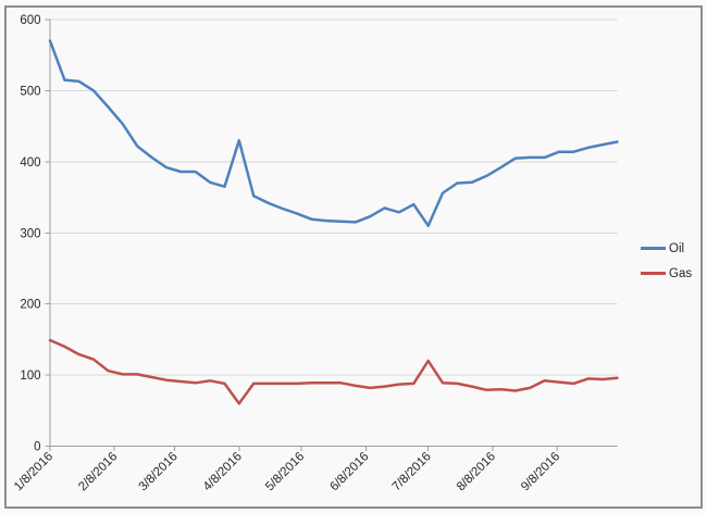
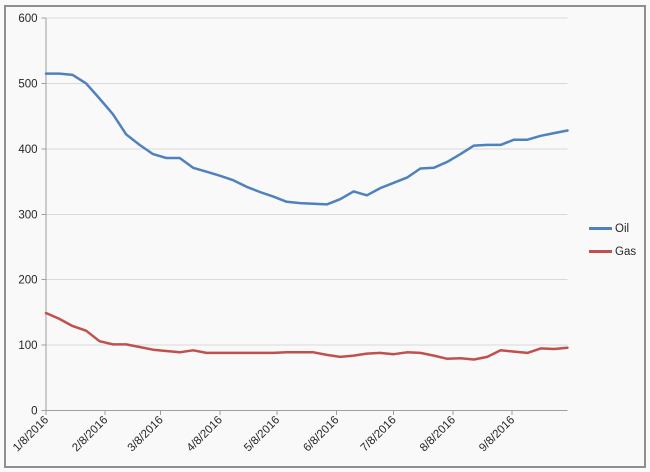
Oil/1/8/2016: 570 -> 520
Oil/4/8/2016: 430 -> 360
Gas/4/8/2016: 60 -> 90
Oil/7/8/2016: 310 -> 350
Gas/7/8/2016: 120 -> 90
